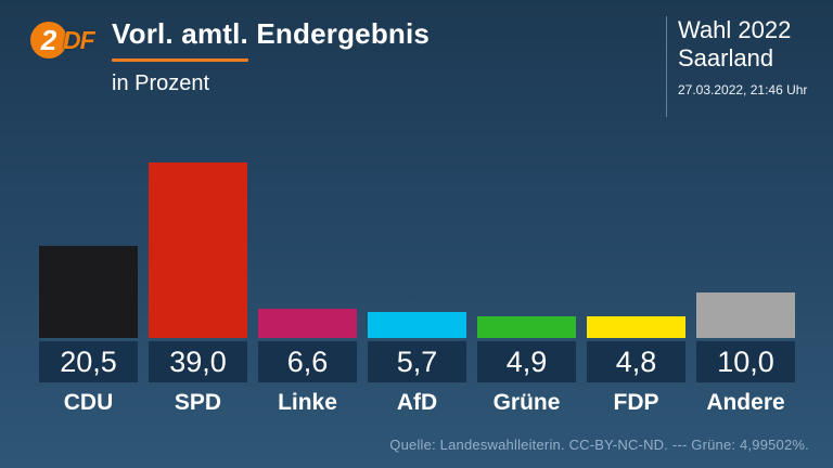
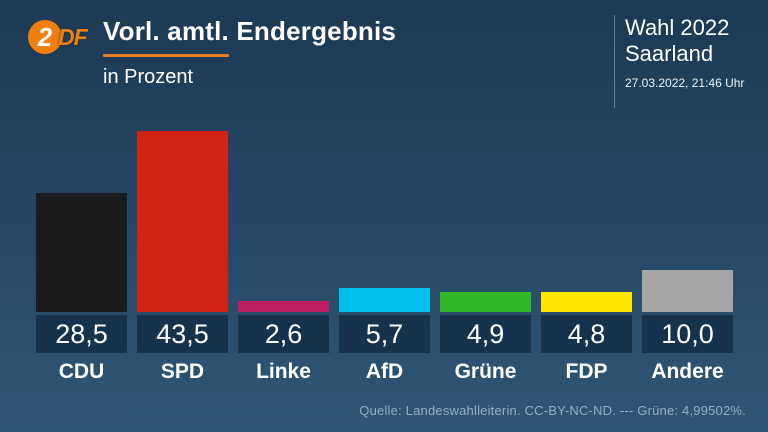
CDU: 20,5 -> 28,5
SPD: 39,0 -> 43,5
Linke: 6,6 -> 2,6
